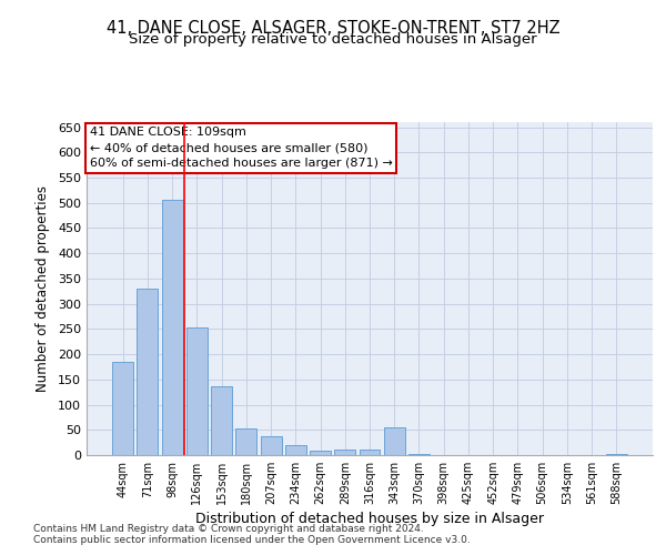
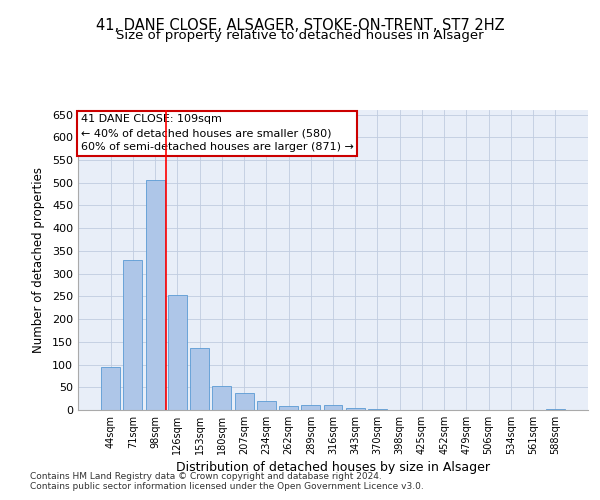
44sqm: 185 -> 95
343sqm: 55 -> 5
